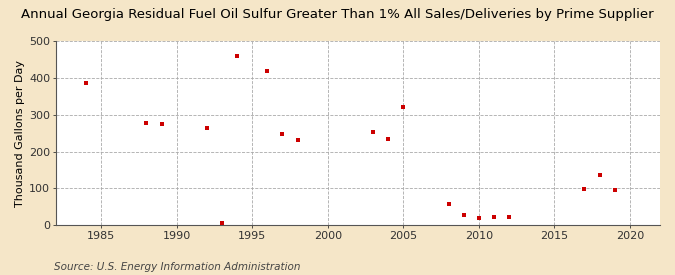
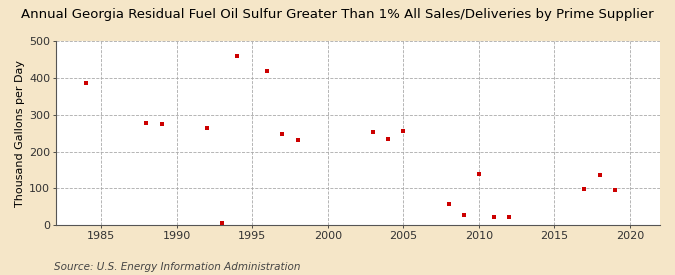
2005: 322 -> 255
2010: 20 -> 140
